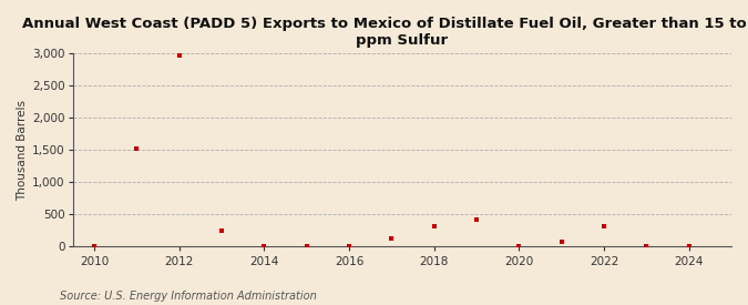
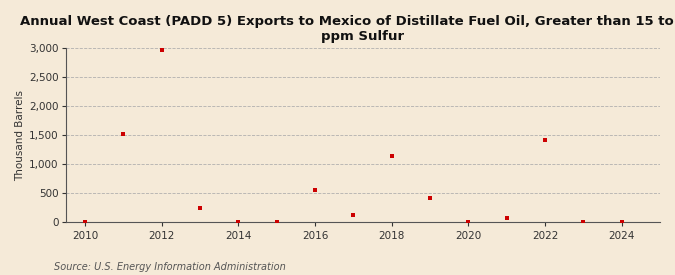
2016: 0 -> 560
2018: 320 -> 1,140
2022: 310 -> 1,420
